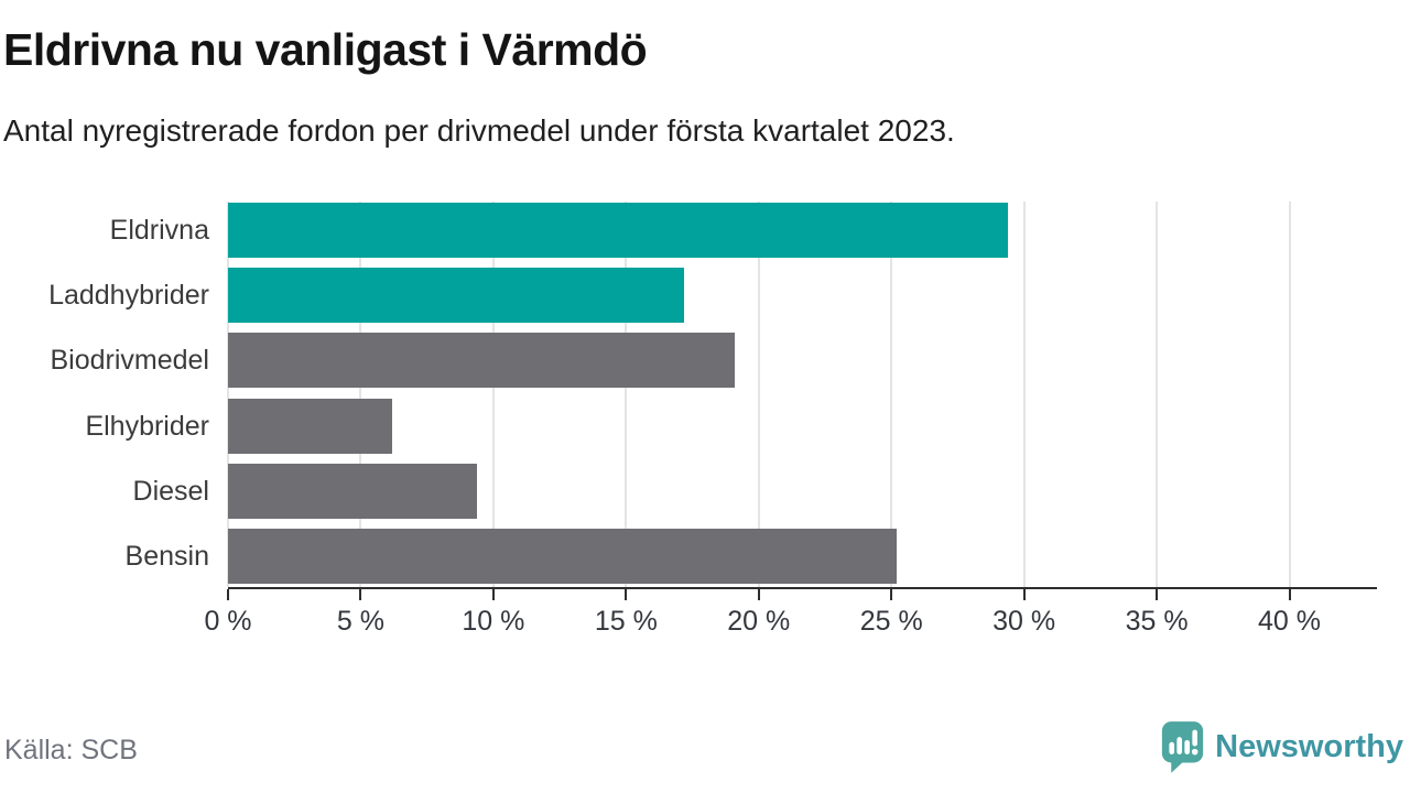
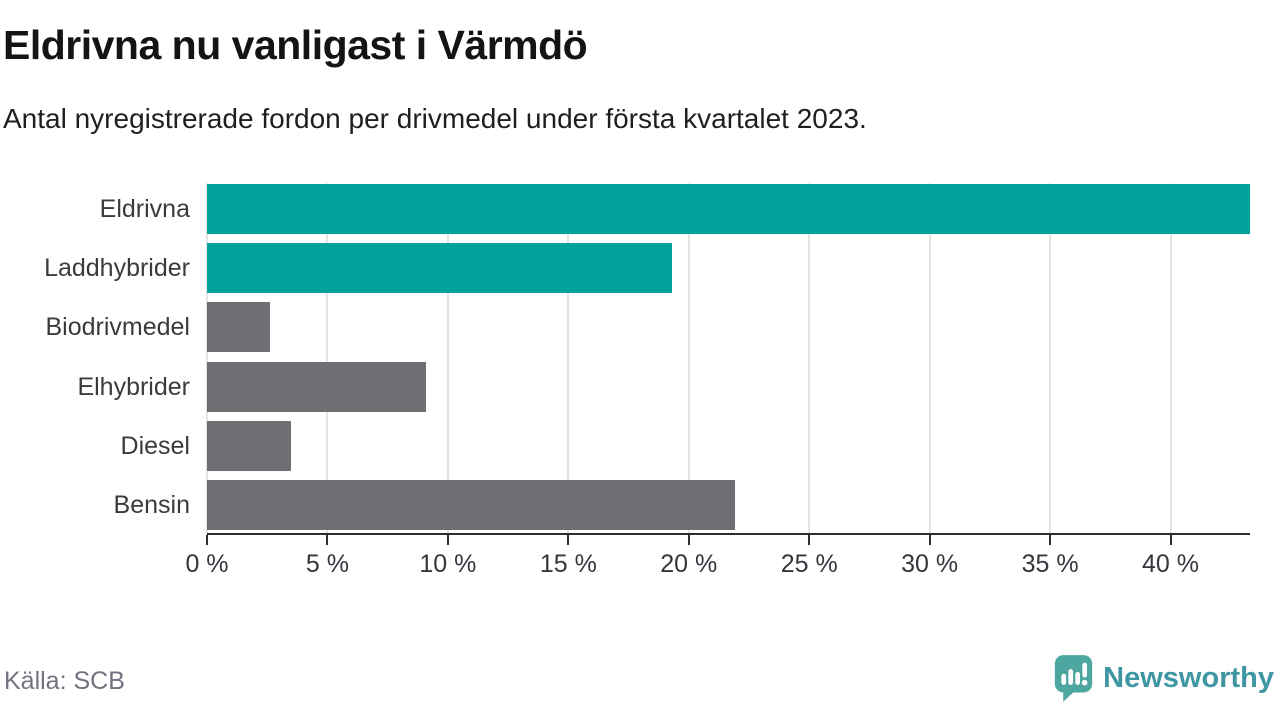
Eldrivna: 29.4% -> 43.3%
Laddhybrider: 17.2% -> 19.3%
Biodrivmedel: 19.1% -> 2.6%
Elhybrider: 6.2% -> 9.1%
Diesel: 9.4% -> 3.5%
Bensin: 25.2% -> 21.9%
